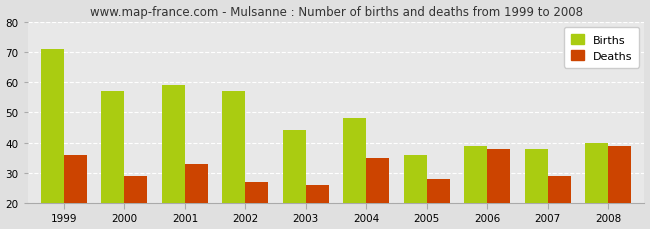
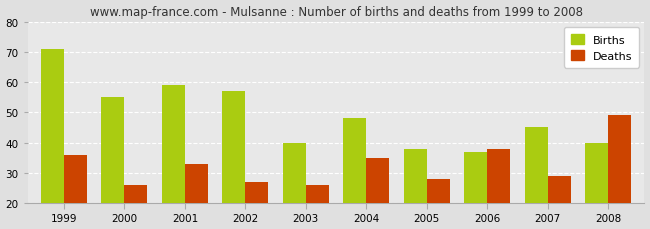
Births/2000: 57 -> 55
Deaths/2000: 29 -> 26
Births/2003: 44 -> 40
Births/2005: 36 -> 38
Births/2006: 39 -> 37
Births/2007: 38 -> 45
Deaths/2008: 39 -> 49
